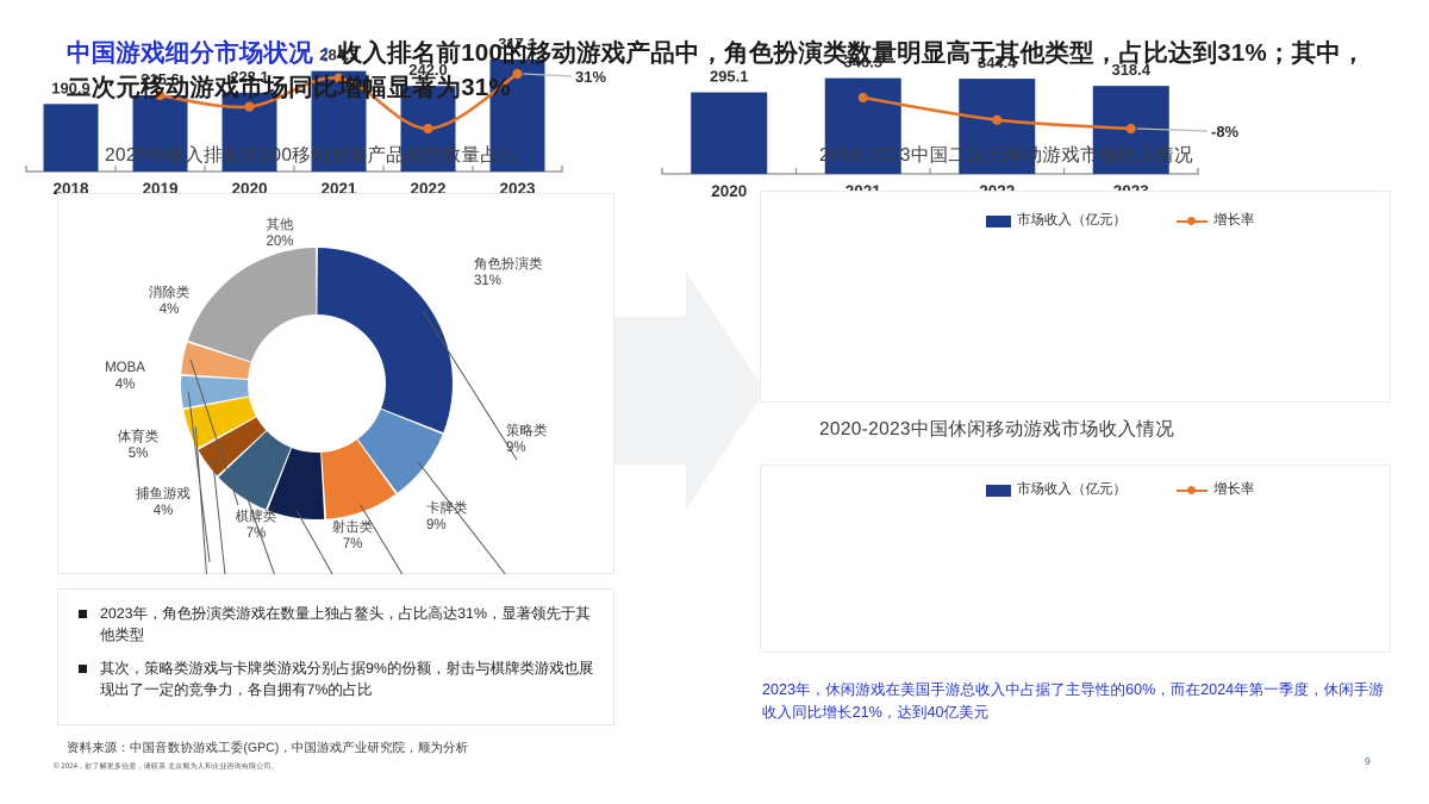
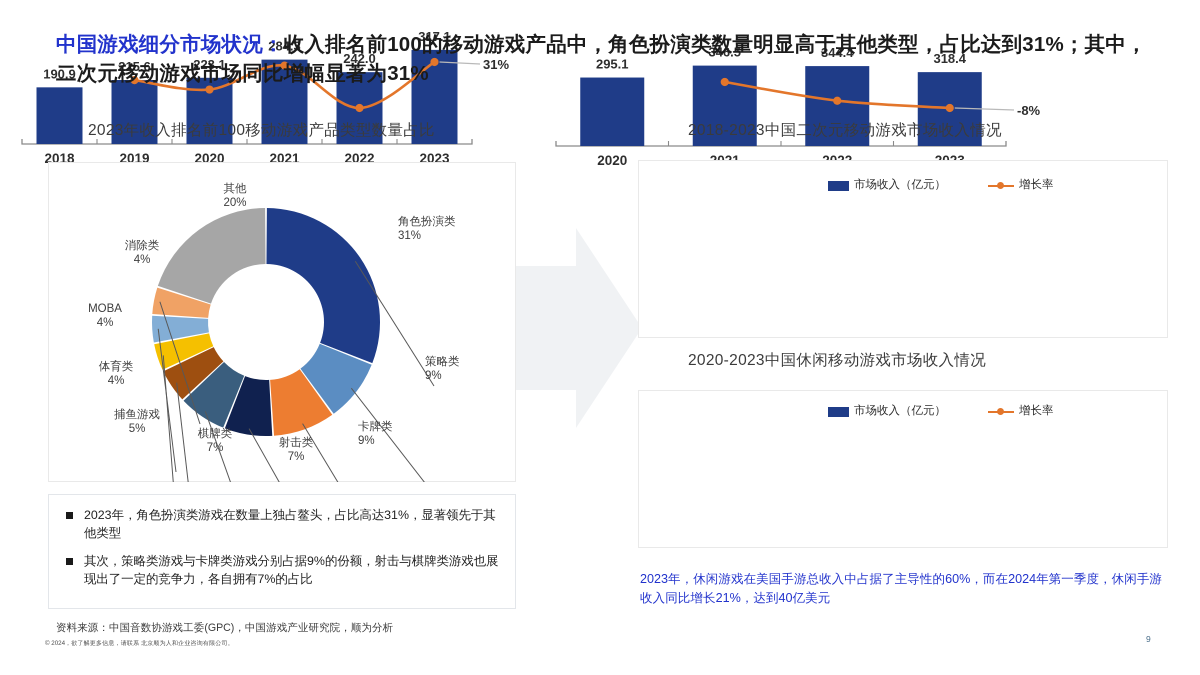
2023年收入排名前100移动游戏产品类型数量占比/捕鱼游戏: 4% -> 5%
2023年收入排名前100移动游戏产品类型数量占比/体育类: 5% -> 4%
